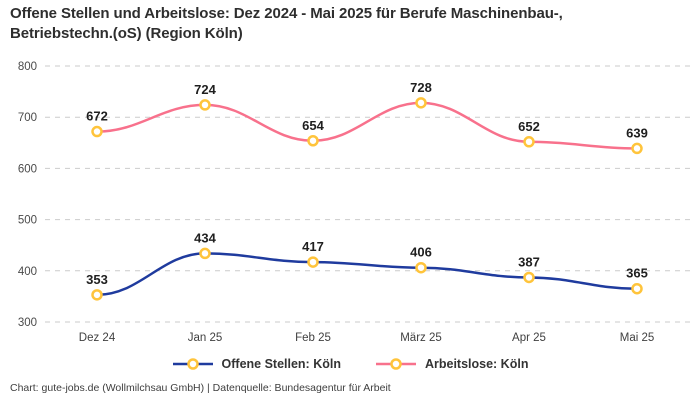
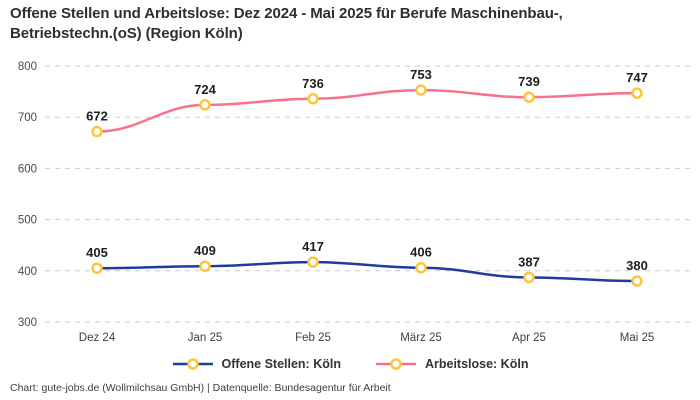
Offene Stellen: Köln/Dez 24: 353 -> 405
Offene Stellen: Köln/Jan 25: 434 -> 409
Arbeitslose: Köln/Feb 25: 654 -> 736
Arbeitslose: Köln/März 25: 728 -> 753
Arbeitslose: Köln/Apr 25: 652 -> 739
Offene Stellen: Köln/Mai 25: 365 -> 380
Arbeitslose: Köln/Mai 25: 639 -> 747
